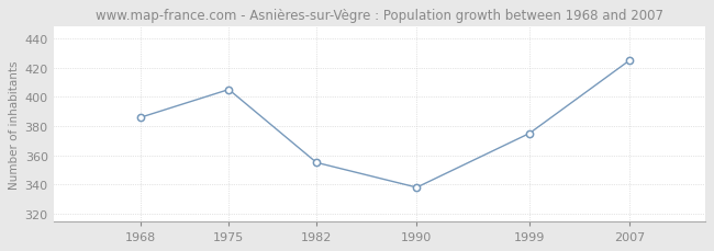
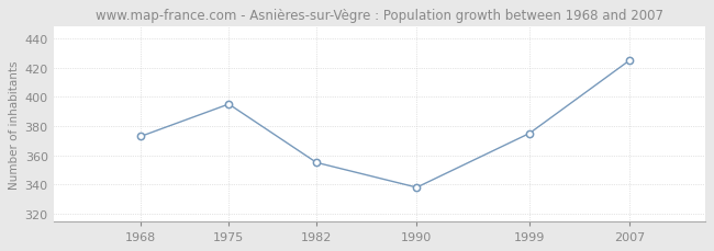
1968: 386 -> 373
1975: 405 -> 395
